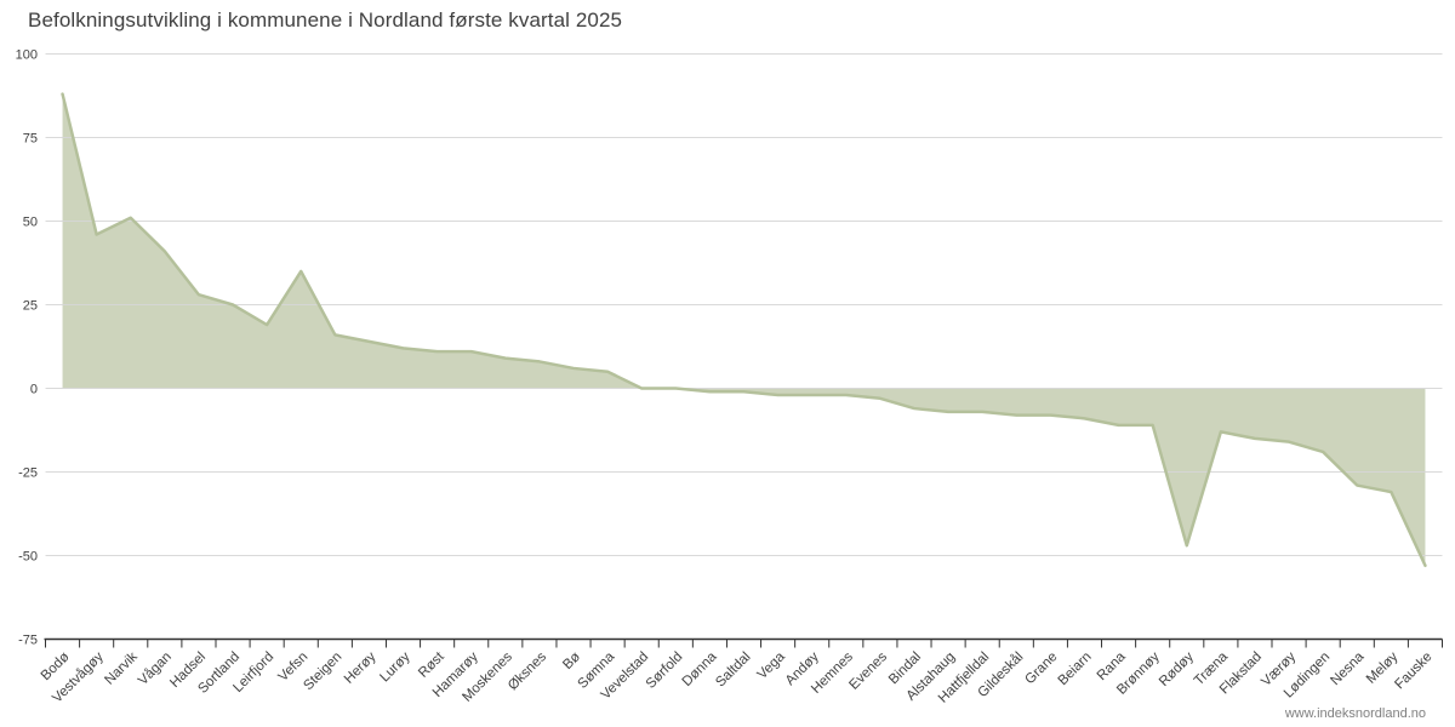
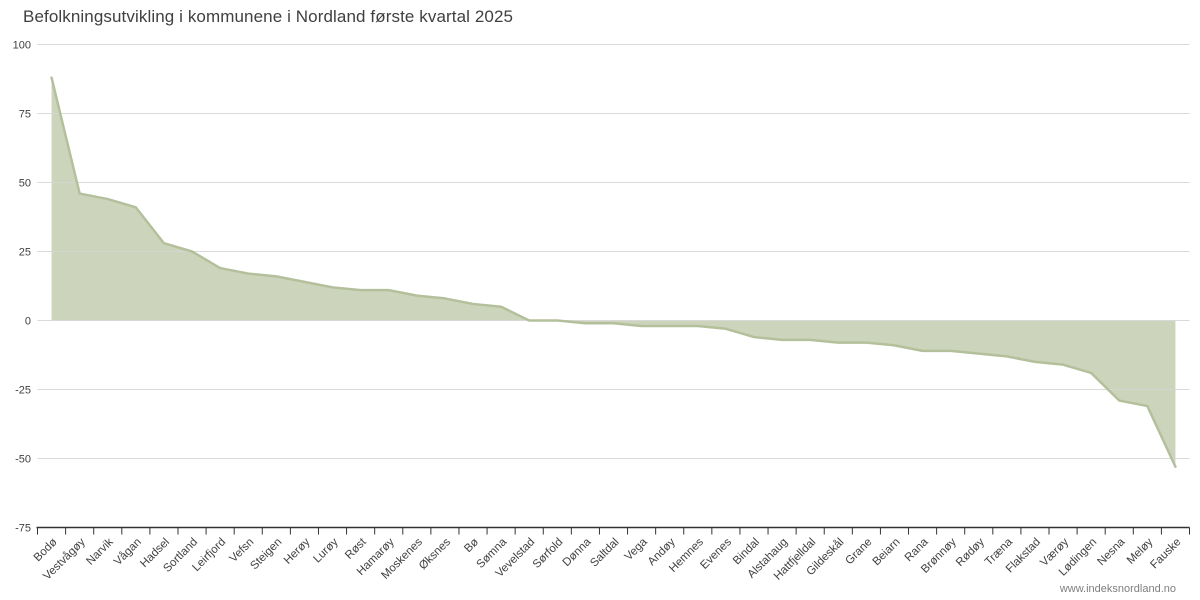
Narvik: 51 -> 44
Vefsn: 35 -> 17
Rødøy: -47 -> -12
